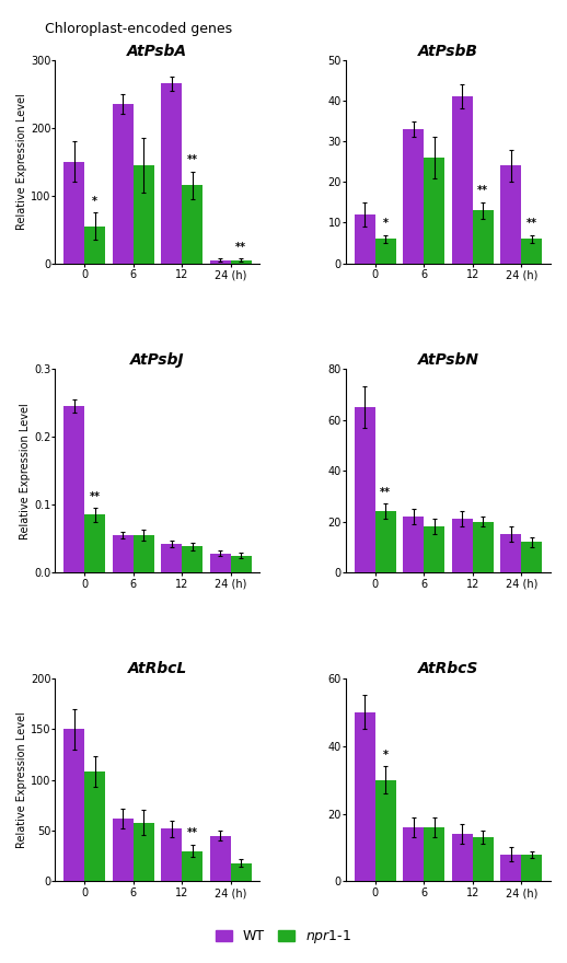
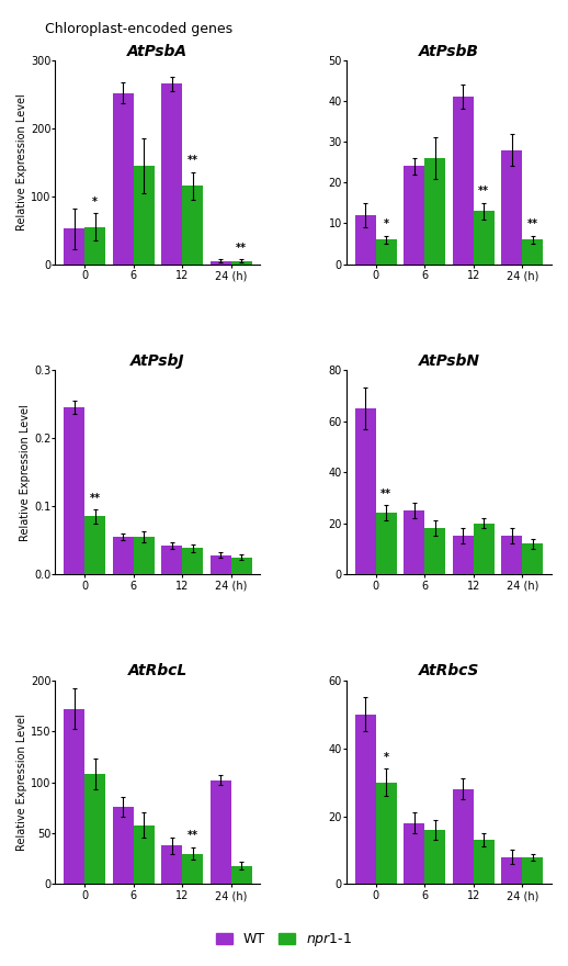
AtPsbA/WT/0: 150 -> 52
AtPsbA/WT/6: 235 -> 252
AtPsbB/WT/6: 33 -> 24
AtPsbB/WT/24 (h): 24 -> 28
AtPsbN/WT/6: 22 -> 25
AtPsbN/WT/12: 21 -> 15
AtRbcL/WT/0: 150 -> 172
AtRbcL/WT/6: 62 -> 76
AtRbcL/WT/12: 52 -> 38
AtRbcL/WT/24 (h): 45 -> 102
AtRbcS/WT/6: 16 -> 18
AtRbcS/WT/12: 14 -> 28
